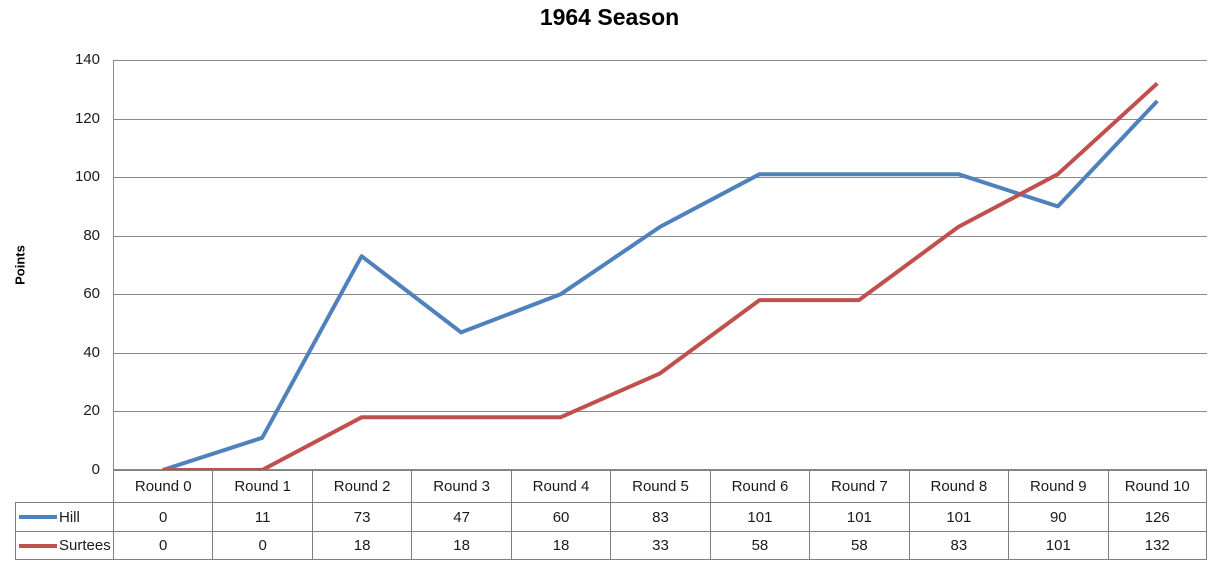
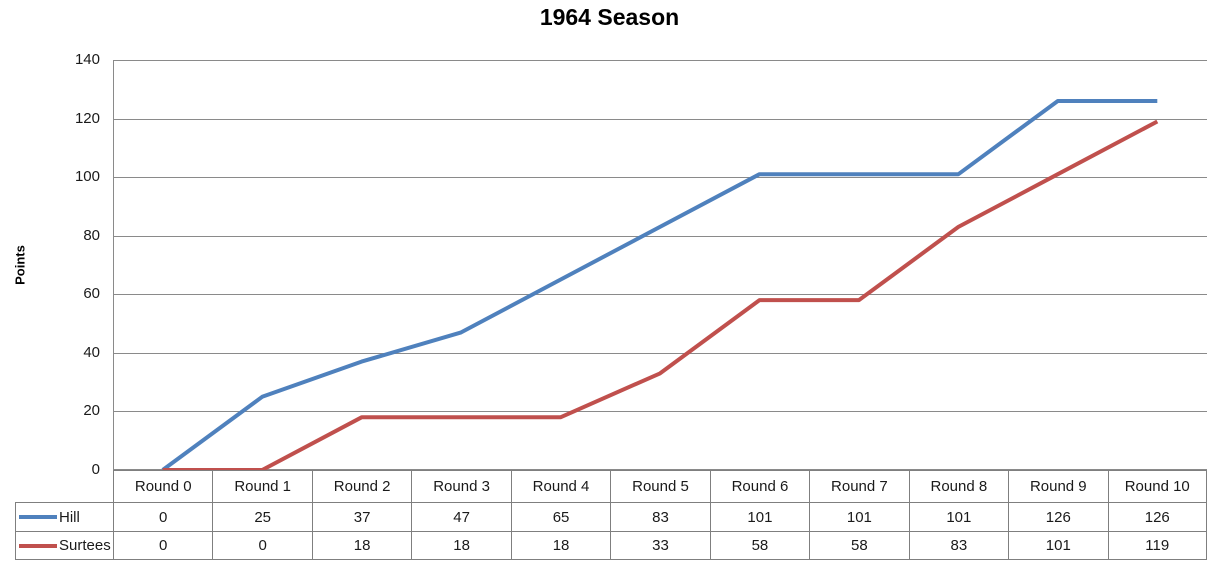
Hill/Round 1: 11 -> 25
Hill/Round 2: 73 -> 37
Hill/Round 4: 60 -> 65
Hill/Round 9: 90 -> 126
Surtees/Round 10: 132 -> 119
